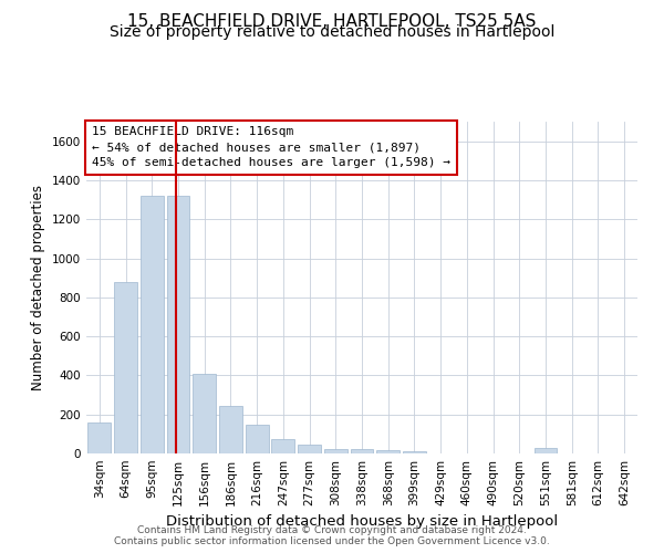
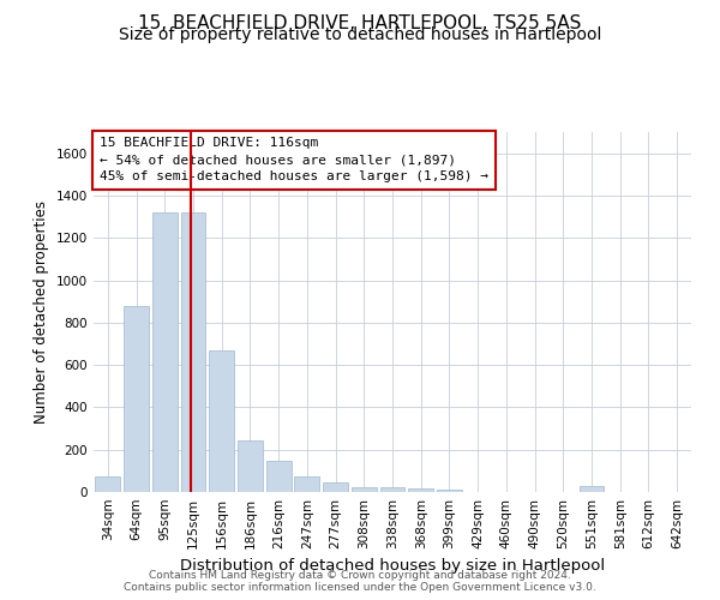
34sqm: 160 -> 80
156sqm: 410 -> 670
